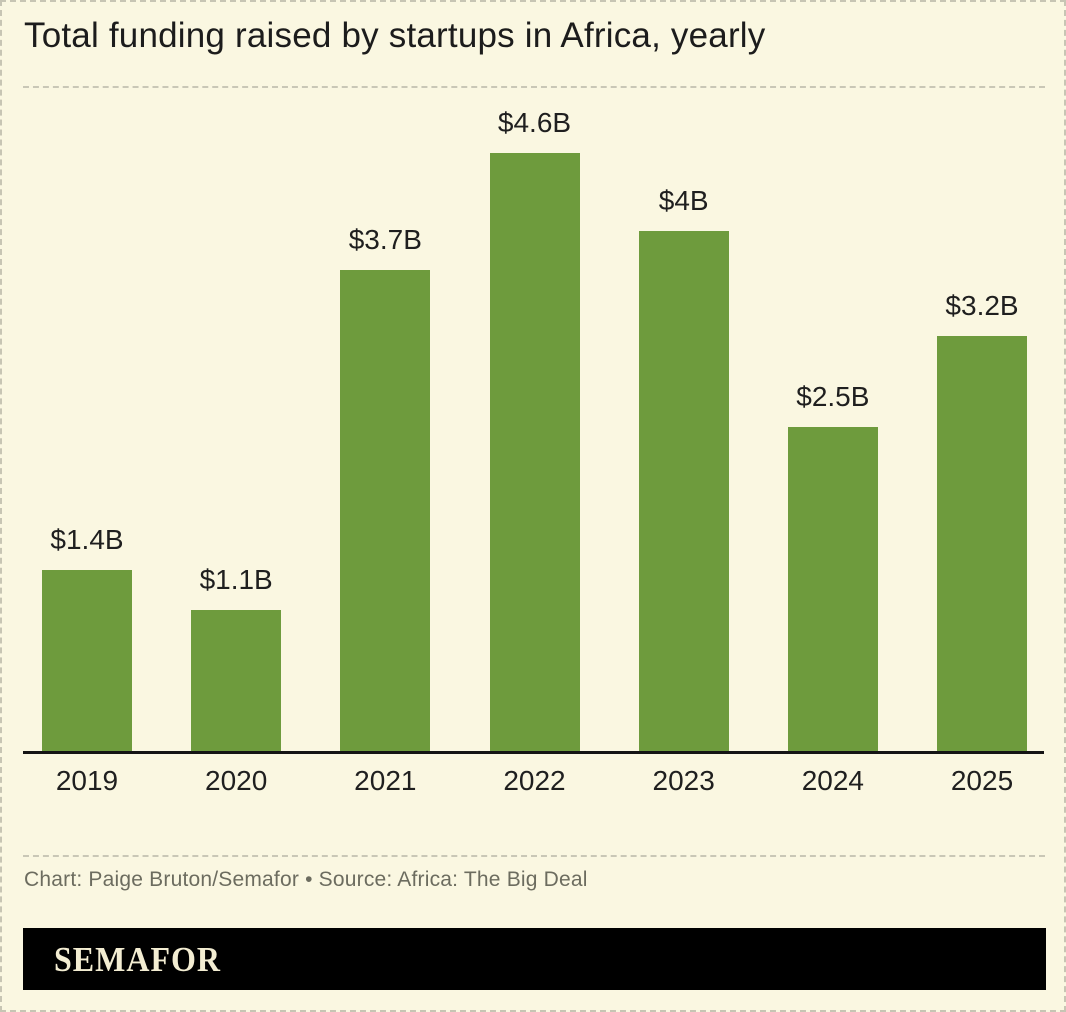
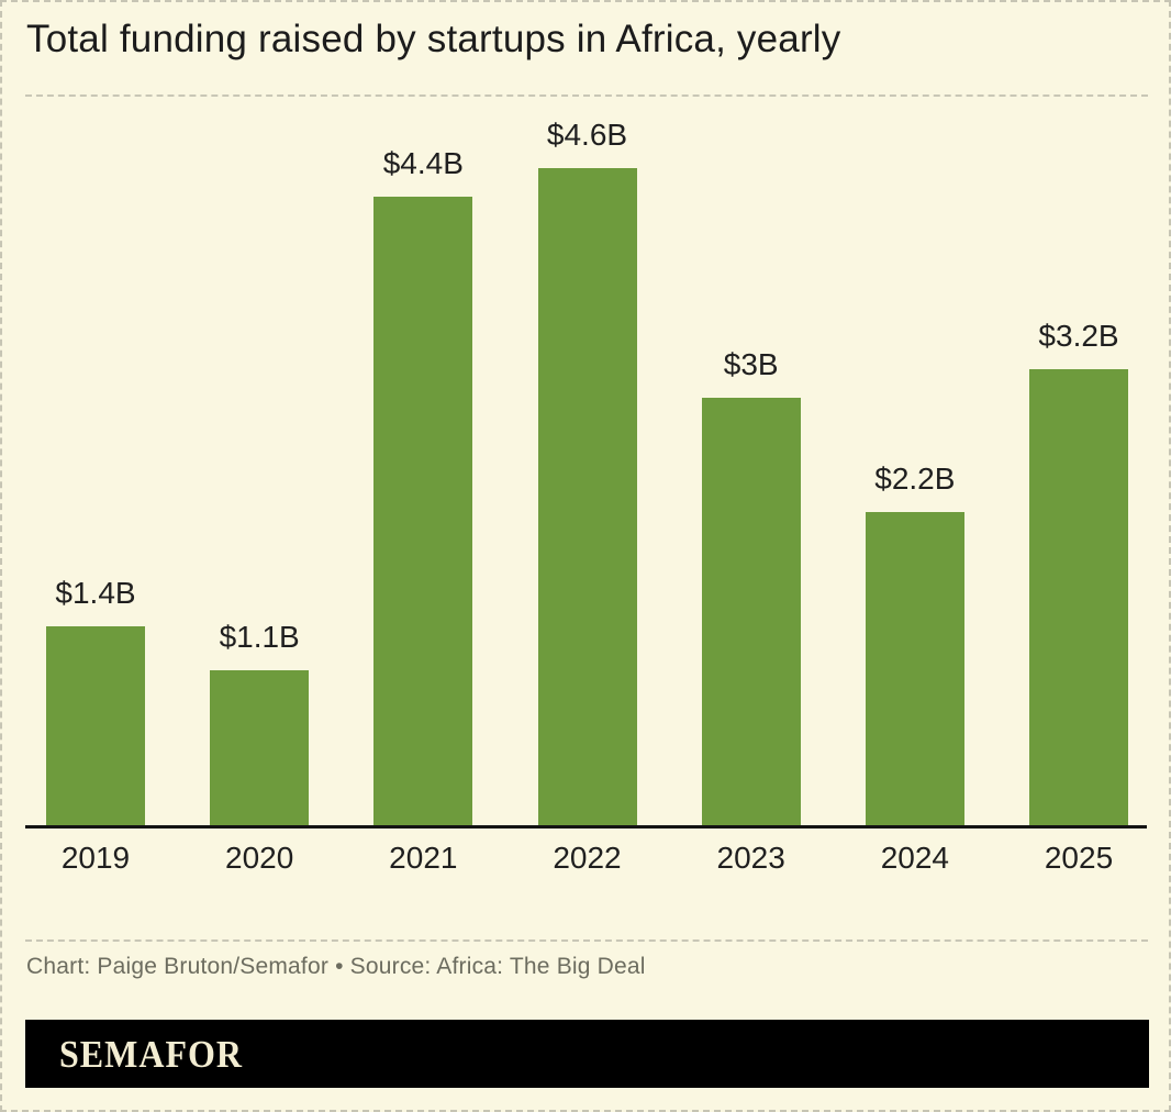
2021: $3.7B -> $4.4B
2023: $4B -> $3B
2024: $2.5B -> $2.2B
